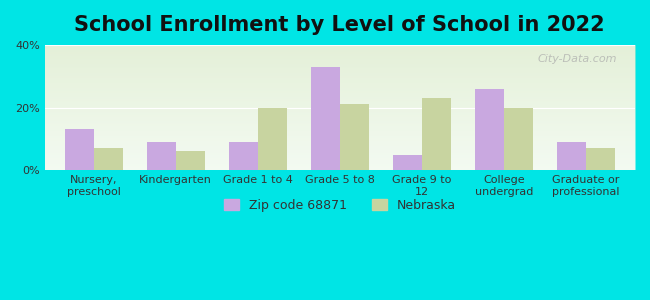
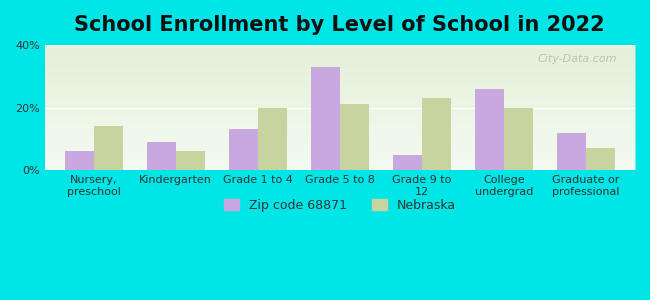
Zip code 68871/Nursery, preschool: 13% -> 6%
Nebraska/Nursery, preschool: 7% -> 14%
Zip code 68871/Grade 1 to 4: 9% -> 13%
Zip code 68871/Graduate or professional: 9% -> 12%
